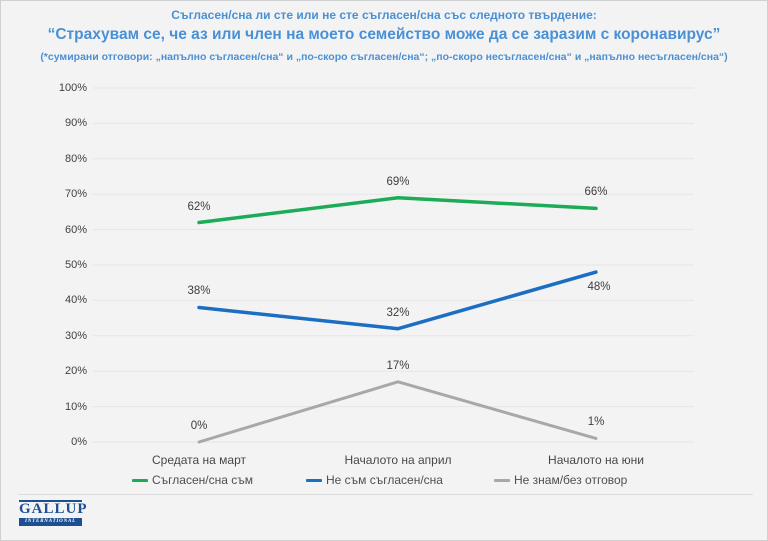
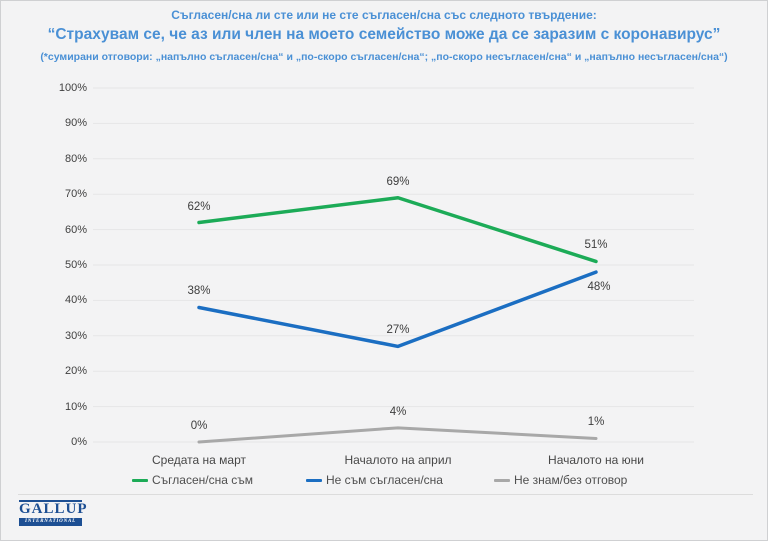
Не съм съгласен/сна/Началото на април: 32% -> 27%
Не знам/без отговор/Началото на април: 17% -> 4%
Съгласен/сна съм/Началото на юни: 66% -> 51%
